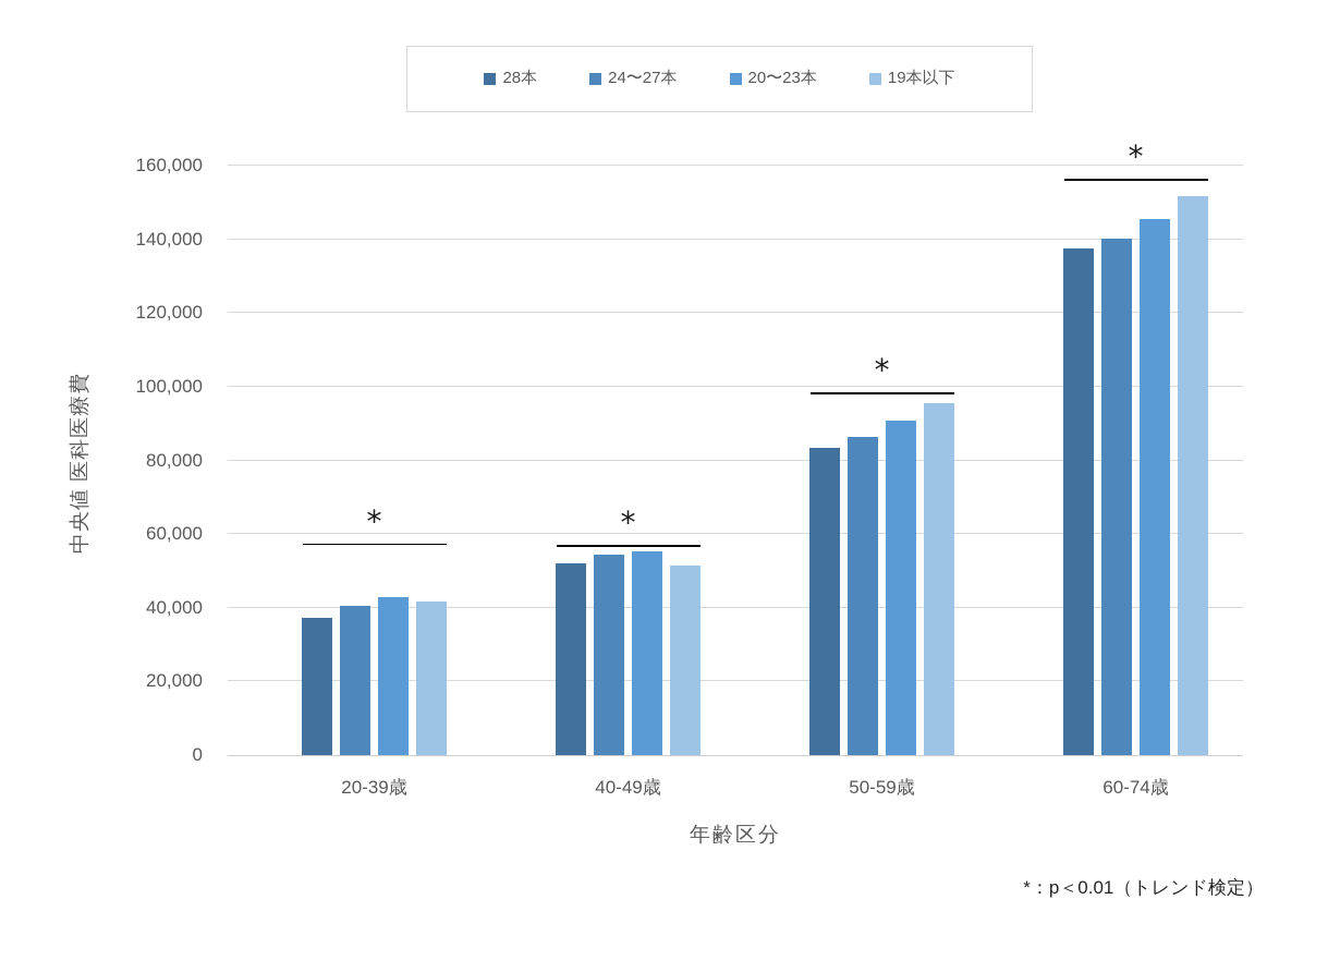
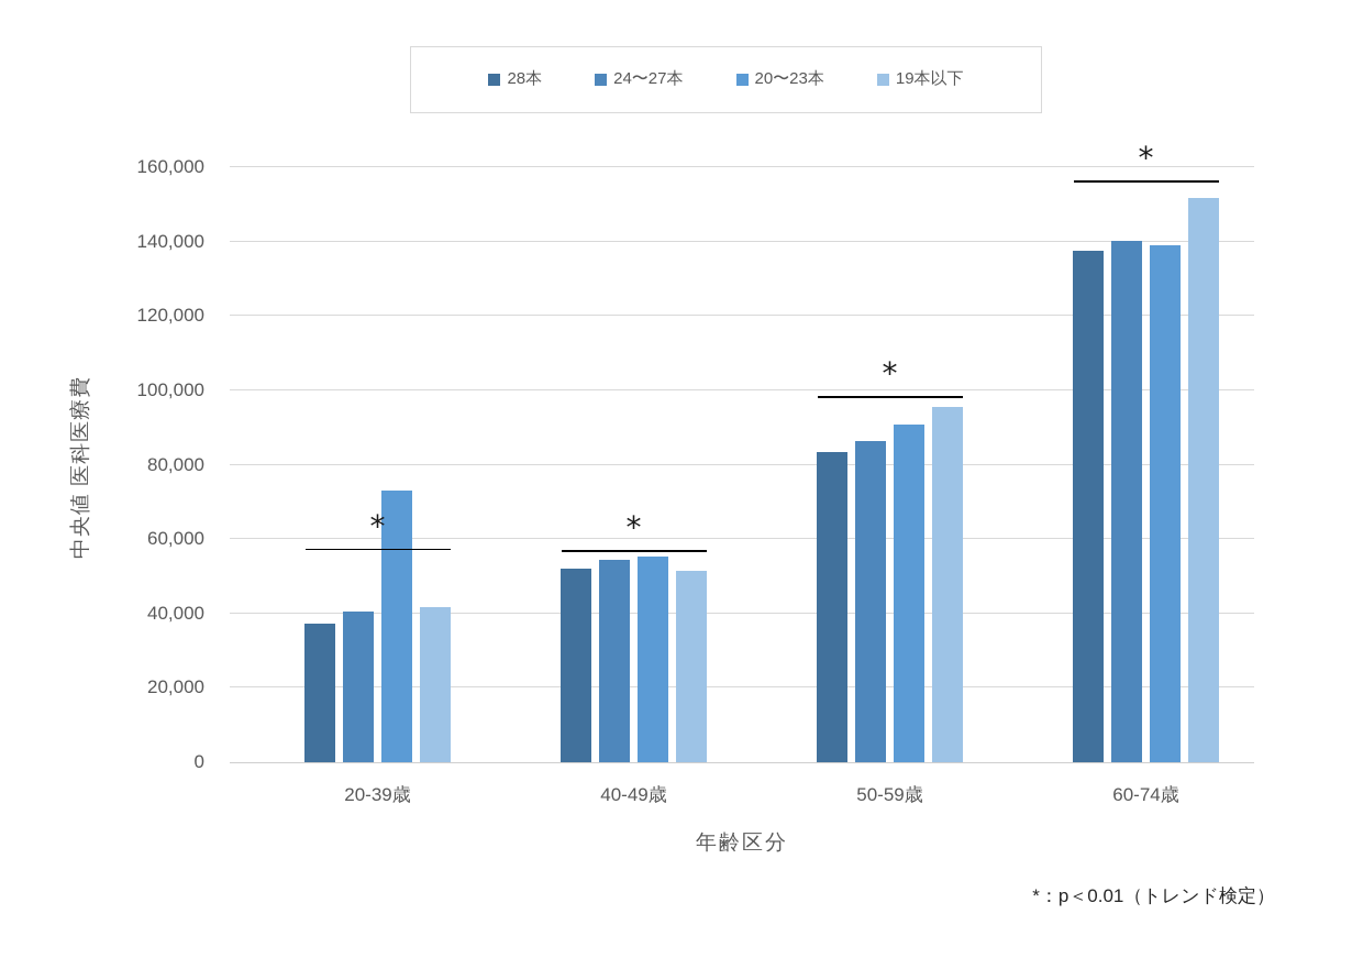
20〜23本/20-39歳: 43000 -> 73000
20〜23本/60-74歳: 146000 -> 139000
